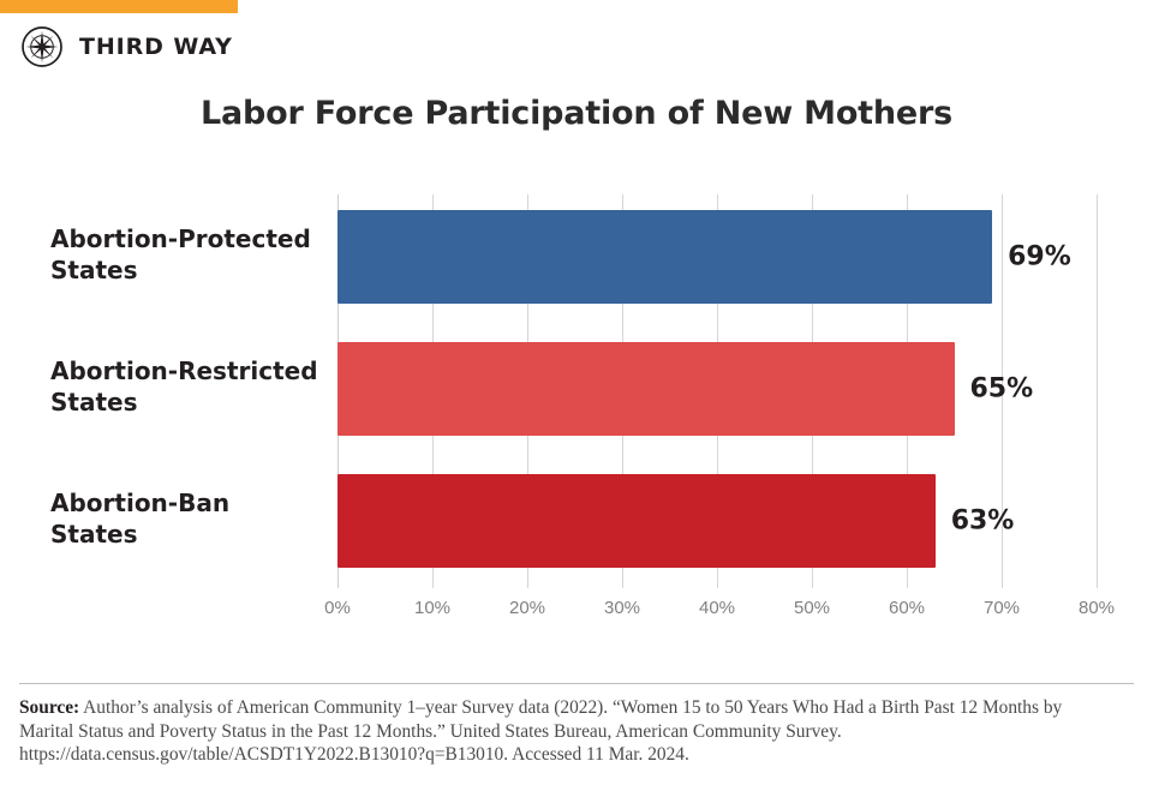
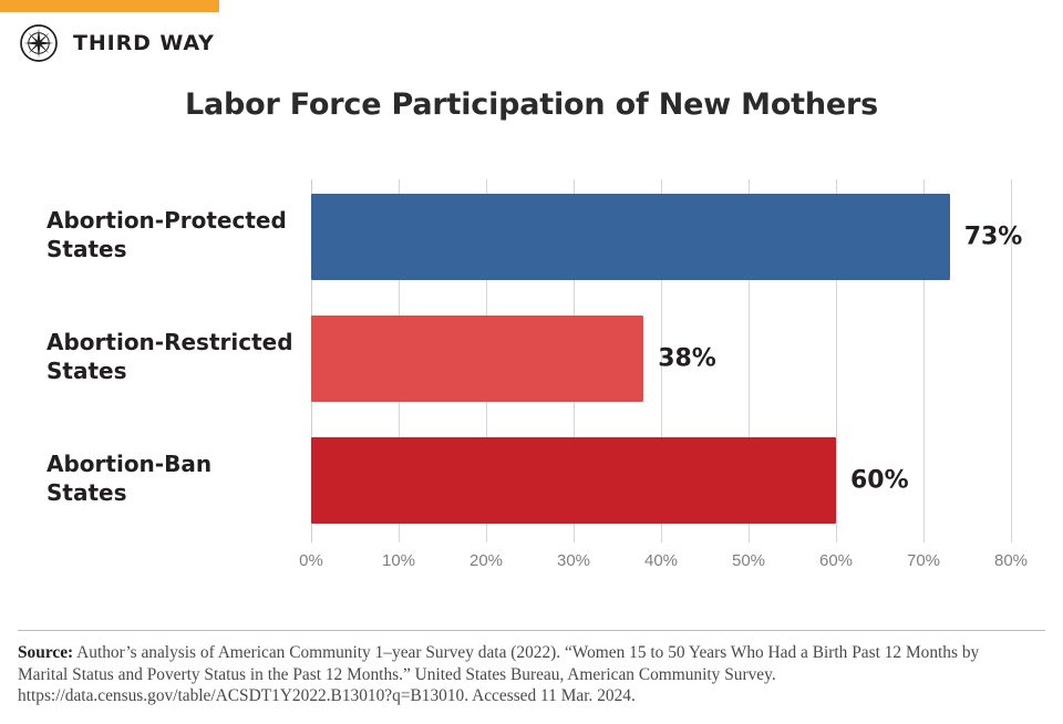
Abortion-Protected States: 69% -> 73%
Abortion-Restricted States: 65% -> 38%
Abortion-Ban States: 63% -> 60%
